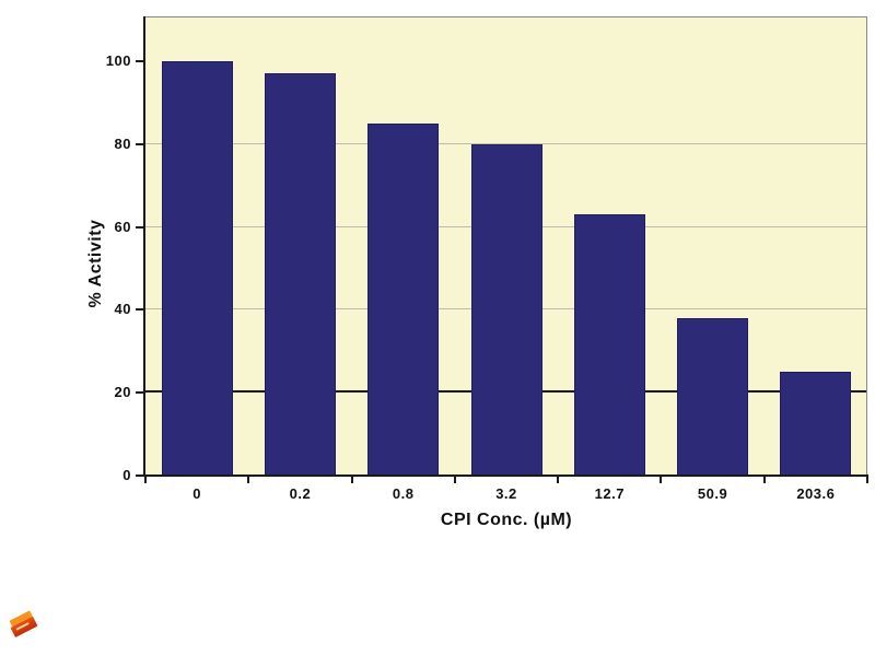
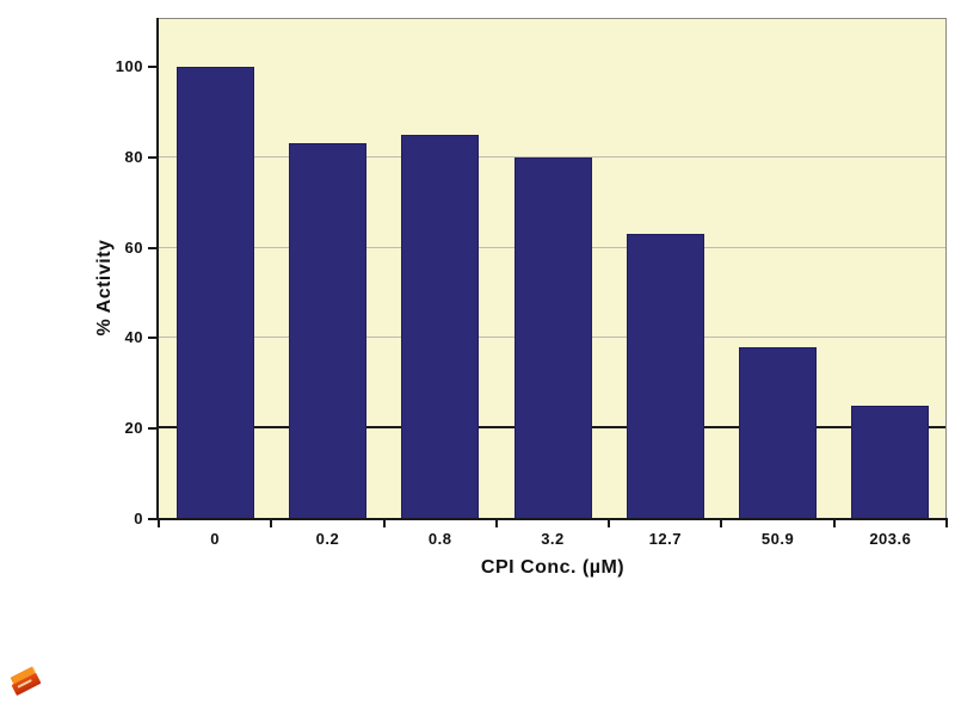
0.2: 97 -> 83
